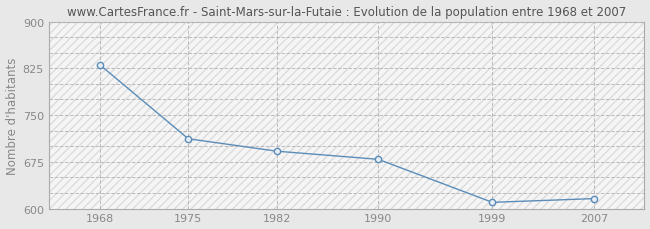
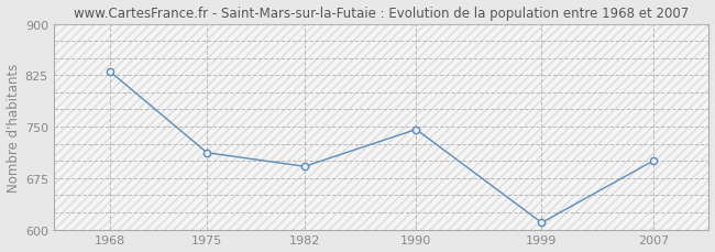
1990: 679 -> 746
2007: 616 -> 700
